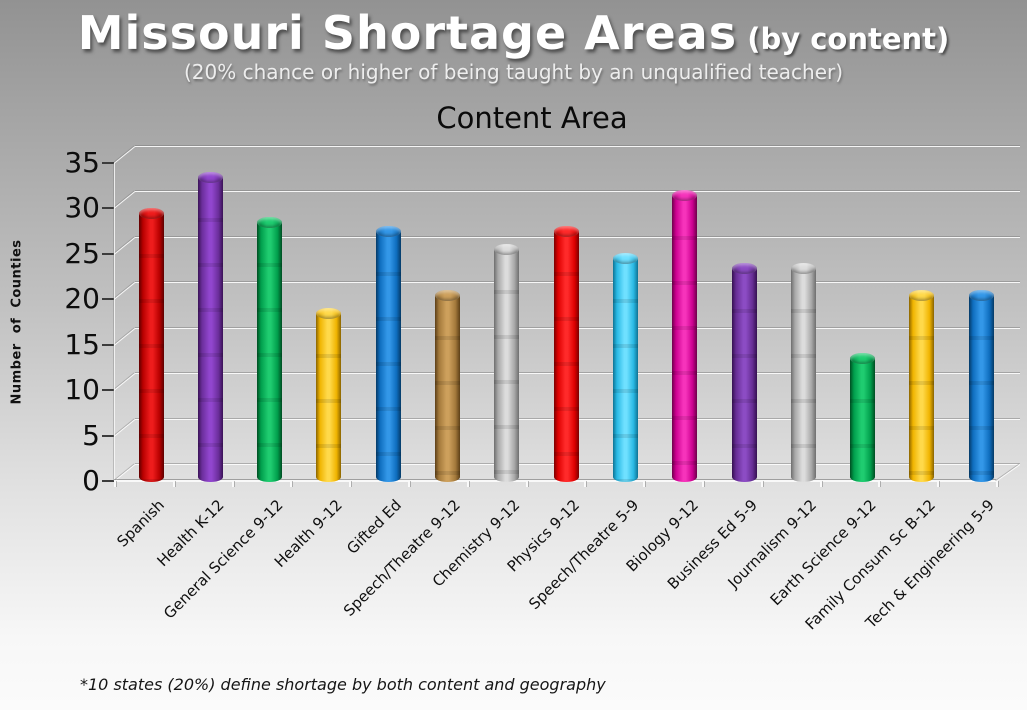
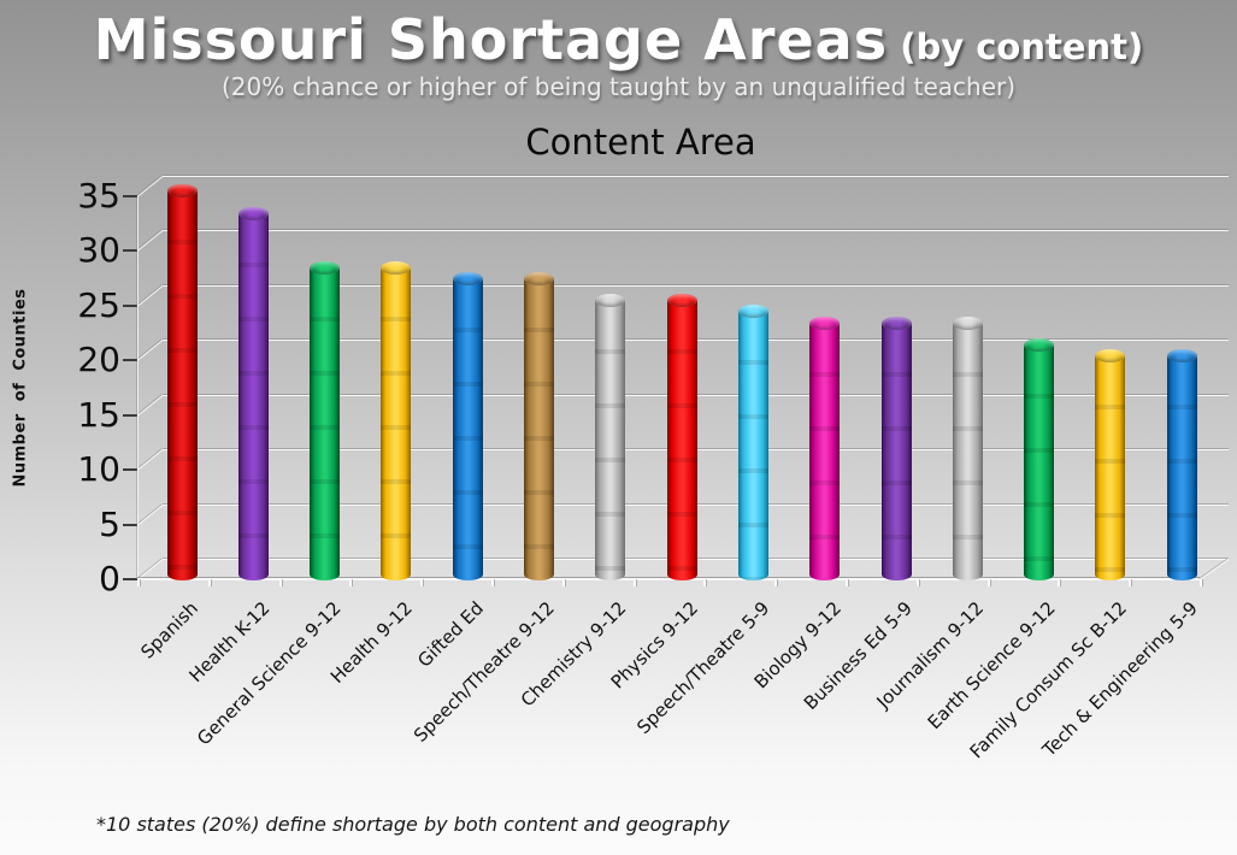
Spanish: 29 -> 35
Health 9-12: 18 -> 28
Speech/Theatre 9-12: 20 -> 27
Physics 9-12: 27 -> 25
Biology 9-12: 31 -> 23
Earth Science 9-12: 13 -> 21
